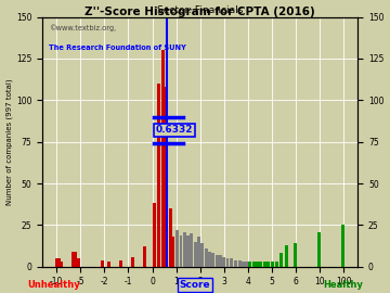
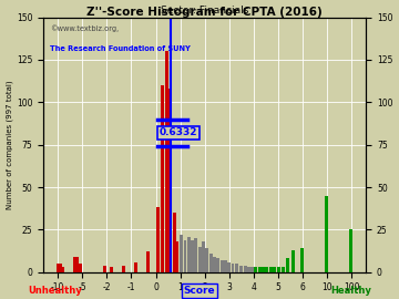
10: 21 -> 45
